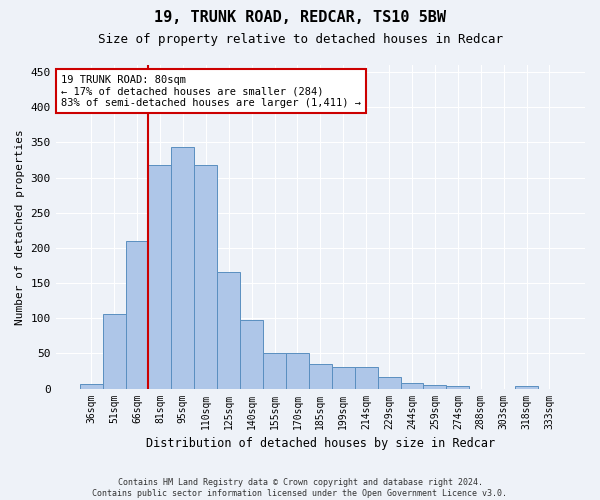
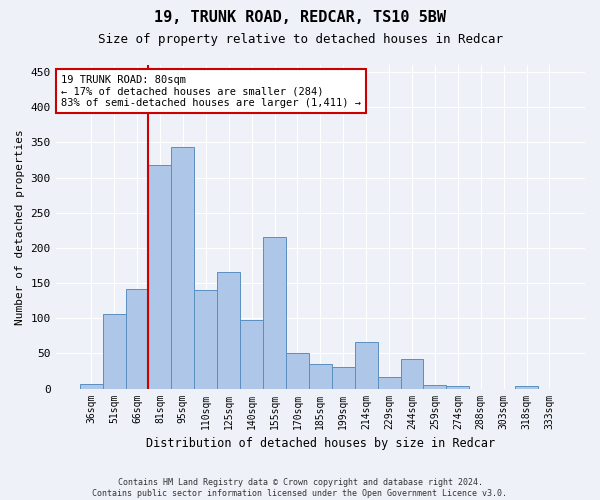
66sqm: 210 -> 142
110sqm: 318 -> 140
155sqm: 50 -> 216
214sqm: 30 -> 66
244sqm: 8 -> 42
